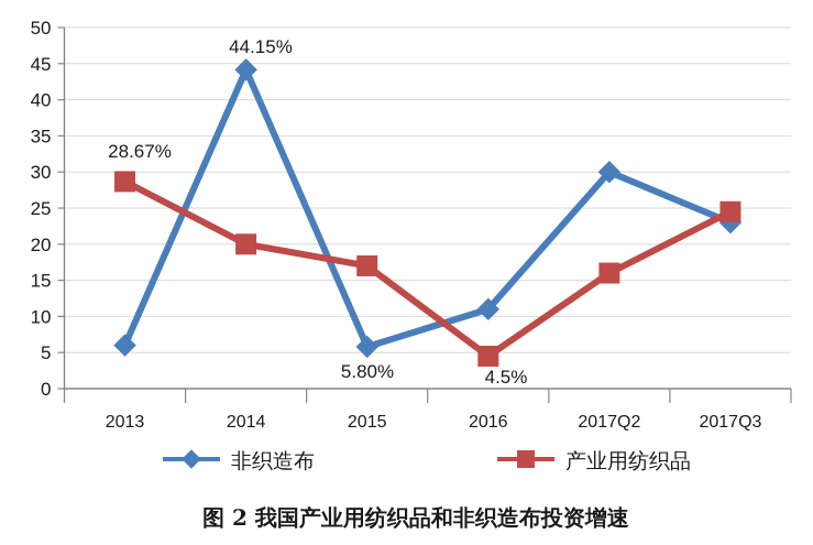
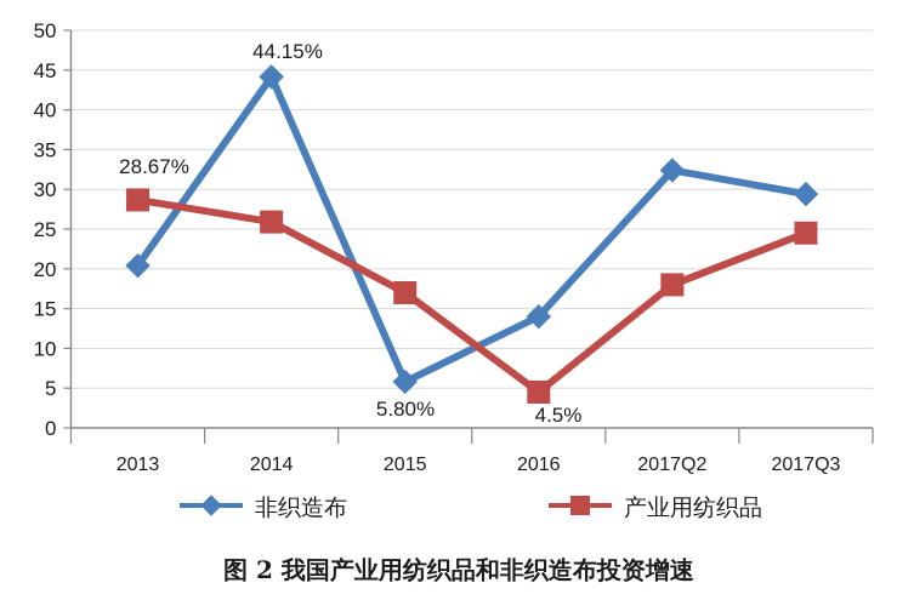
非织造布/2013: 6 -> 20
产业用纺织品/2014: 20 -> 26
非织造布/2016: 11 -> 14
非织造布/2017Q2: 30 -> 32
产业用纺织品/2017Q2: 16 -> 18
非织造布/2017Q3: 23 -> 29
